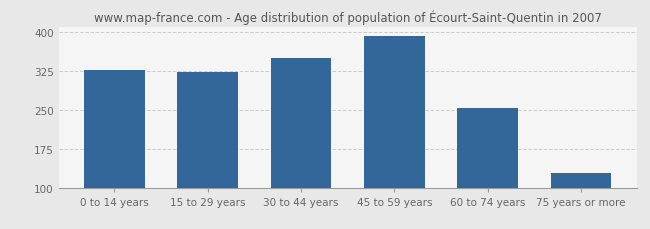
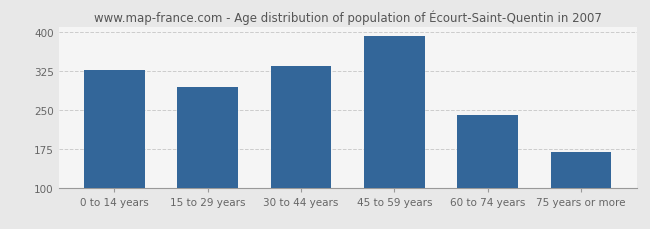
15 to 29 years: 322 -> 293
30 to 44 years: 350 -> 335
60 to 74 years: 254 -> 240
75 years or more: 128 -> 168
